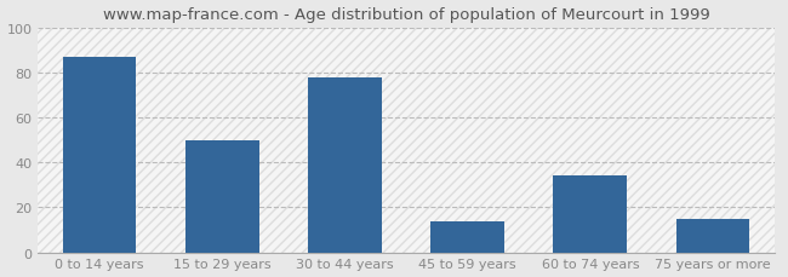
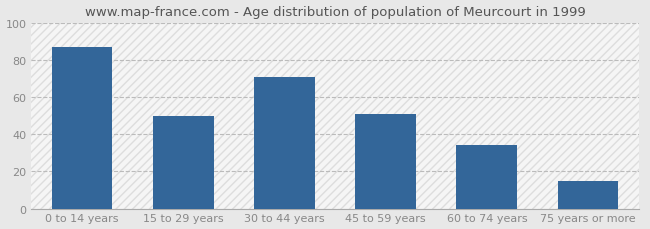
30 to 44 years: 78 -> 71
45 to 59 years: 14 -> 51
